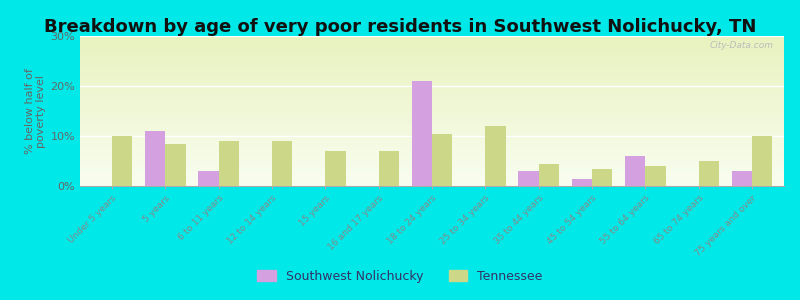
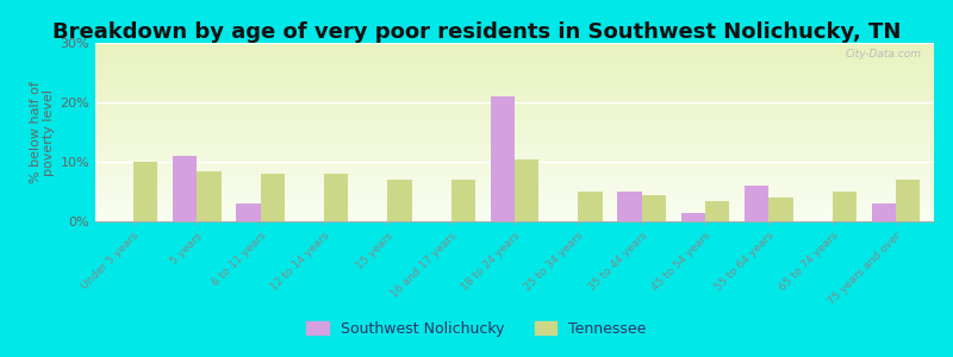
Tennessee/6 to 11 years: 9.0% -> 8.0%
Tennessee/12 to 14 years: 9.0% -> 8.0%
Tennessee/25 to 34 years: 12.0% -> 5.0%
Southwest Nolichucky/35 to 44 years: 3.0% -> 5.0%
Tennessee/75 years and over: 10.0% -> 7.0%
